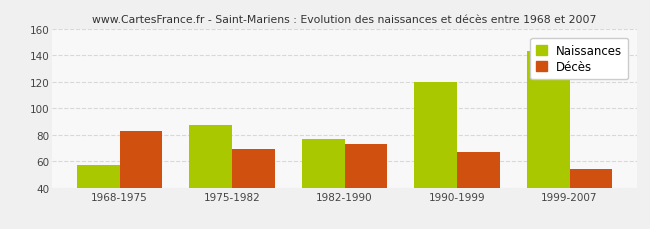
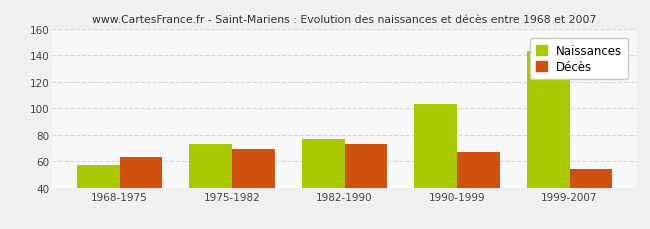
Décès/1968-1975: 83 -> 63
Naissances/1975-1982: 87 -> 73
Naissances/1990-1999: 120 -> 103
